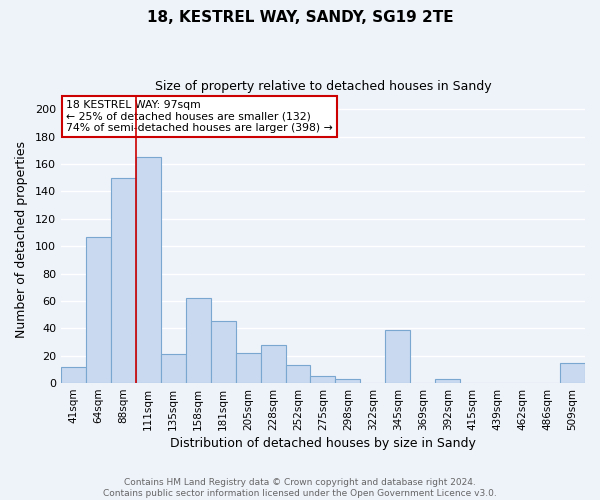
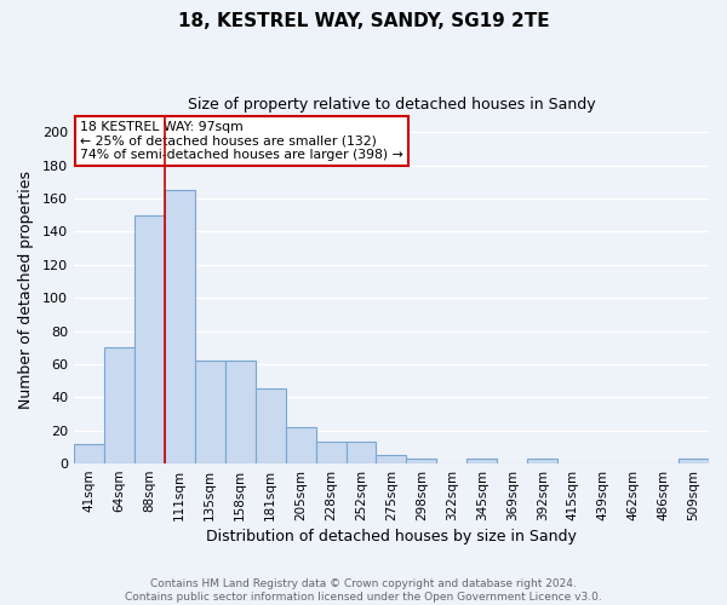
64sqm: 107 -> 70
135sqm: 21 -> 62
228sqm: 28 -> 13
345sqm: 39 -> 3
509sqm: 15 -> 3
